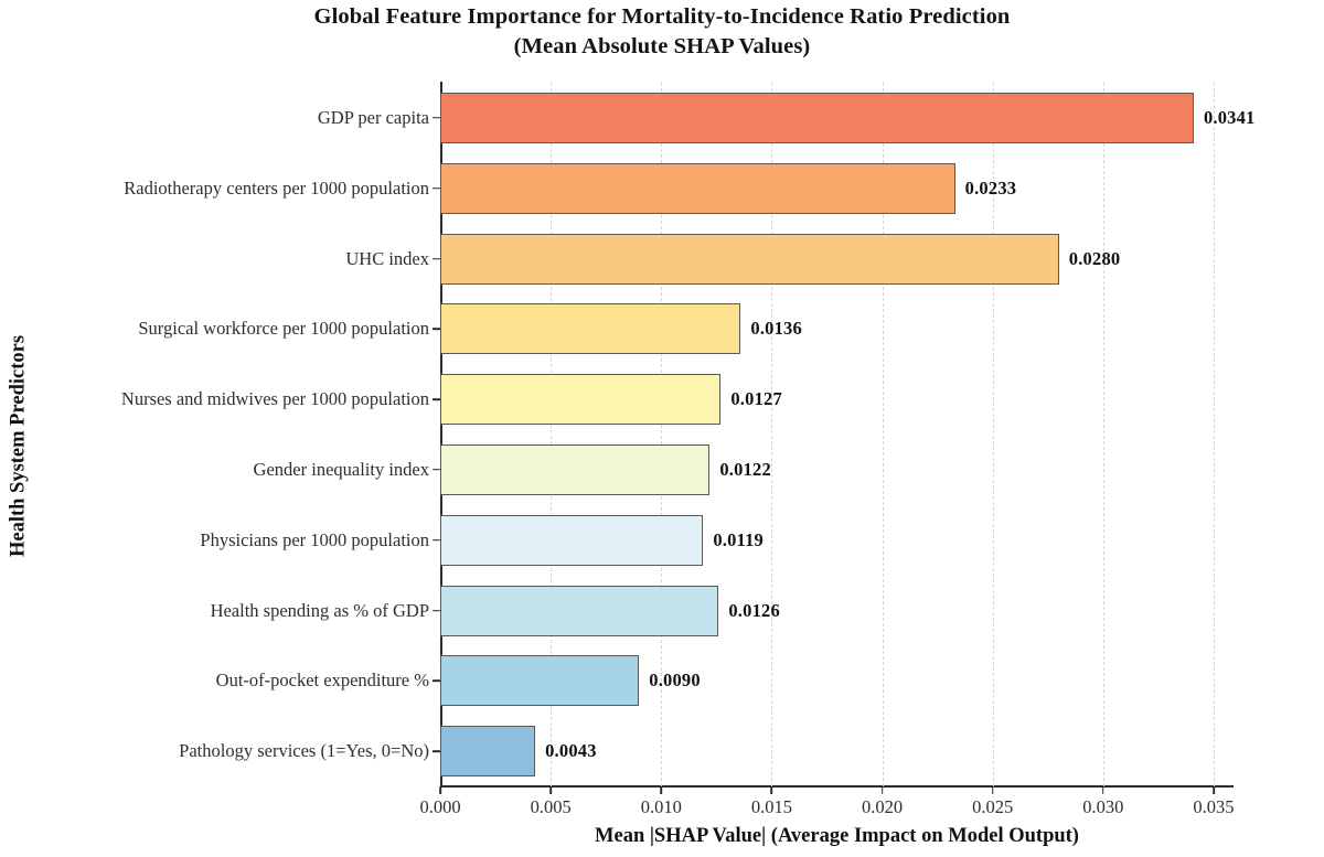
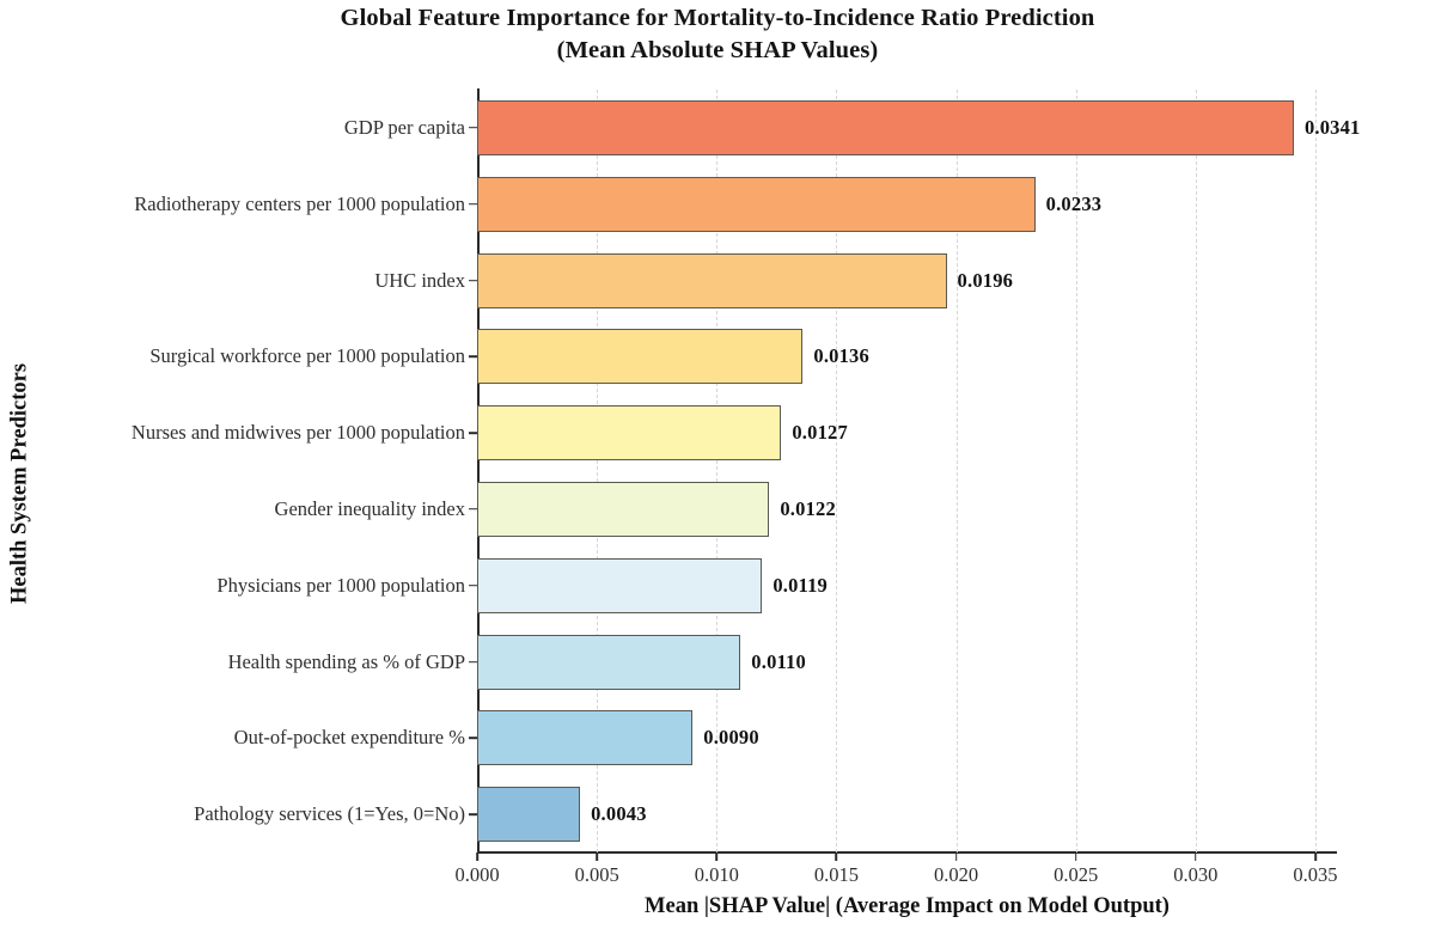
UHC index: 0.0280 -> 0.0196
Health spending as % of GDP: 0.0126 -> 0.0110
